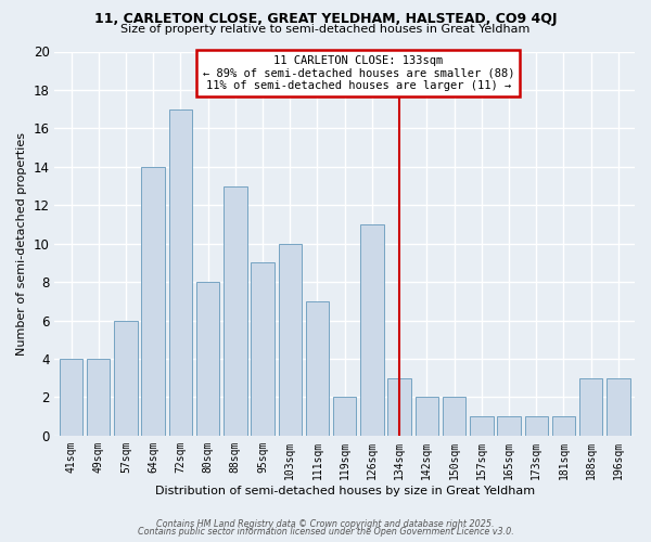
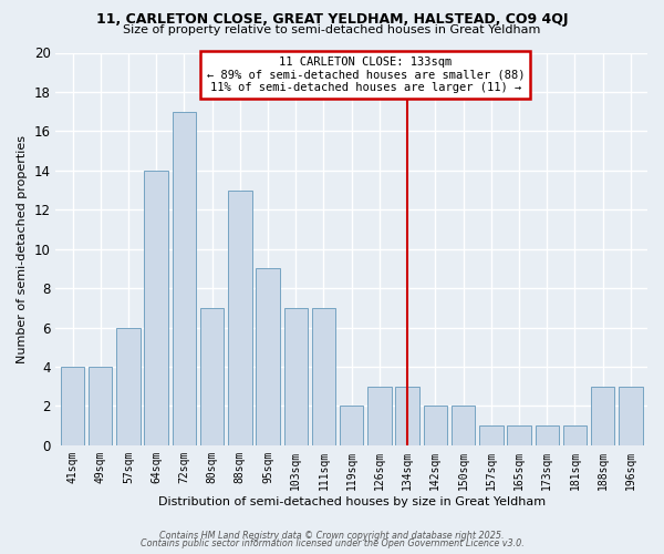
80sqm: 8 -> 7
103sqm: 10 -> 7
126sqm: 11 -> 3
